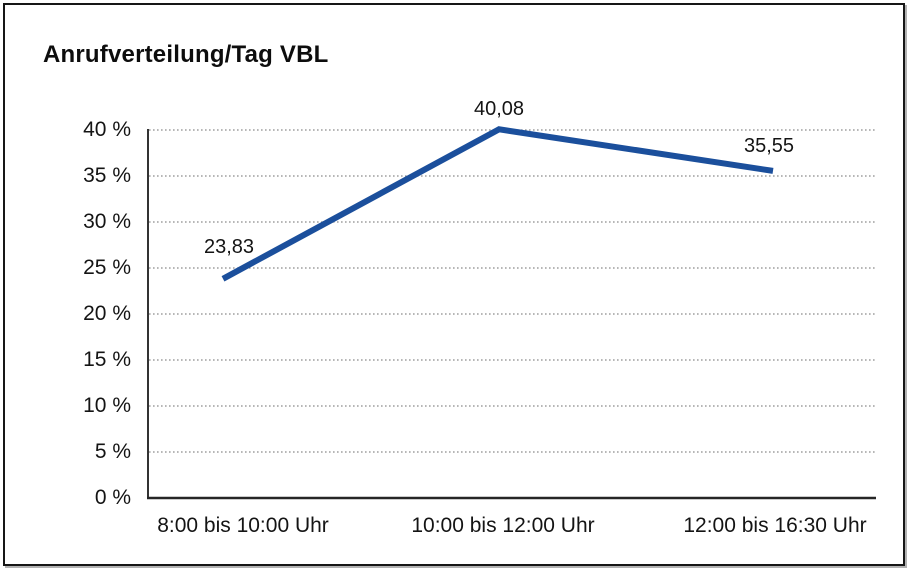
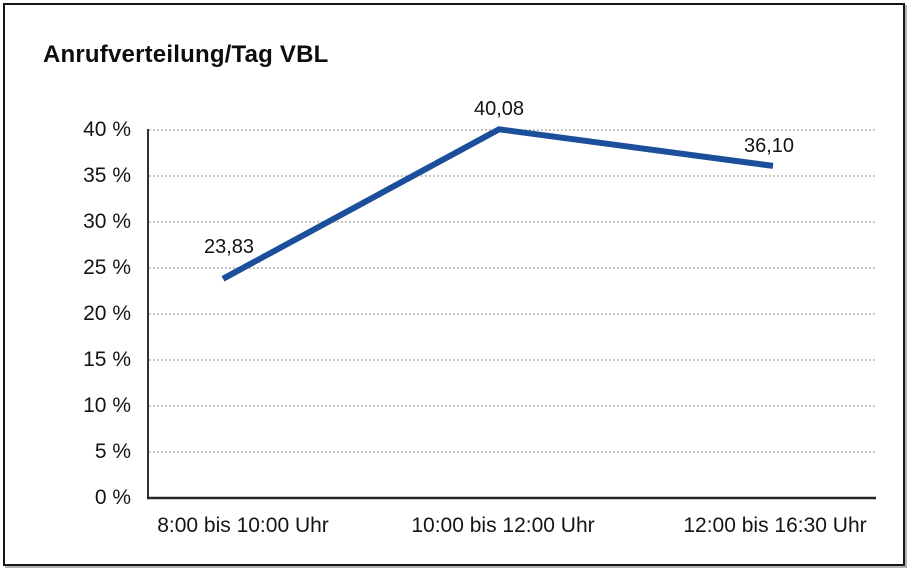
12:00 bis 16:30 Uhr: 35,55 -> 36,10
